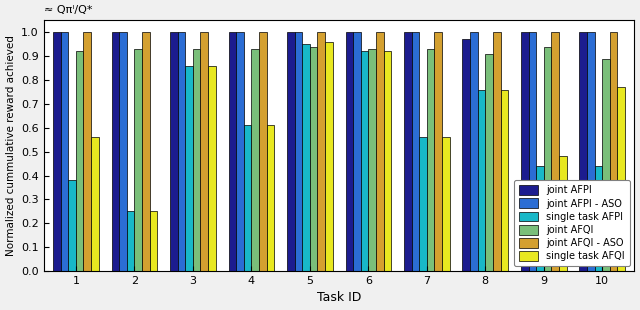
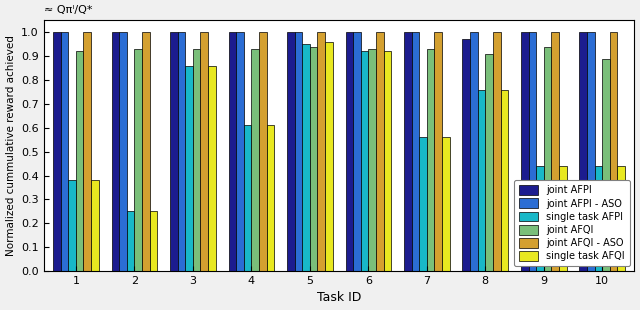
single task AFQI/1: 0.56 -> 0.38
single task AFQI/9: 0.48 -> 0.44
single task AFQI/10: 0.77 -> 0.44
